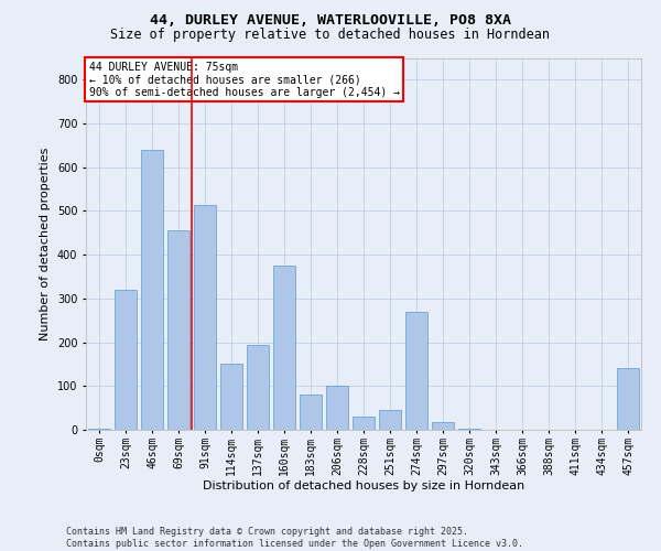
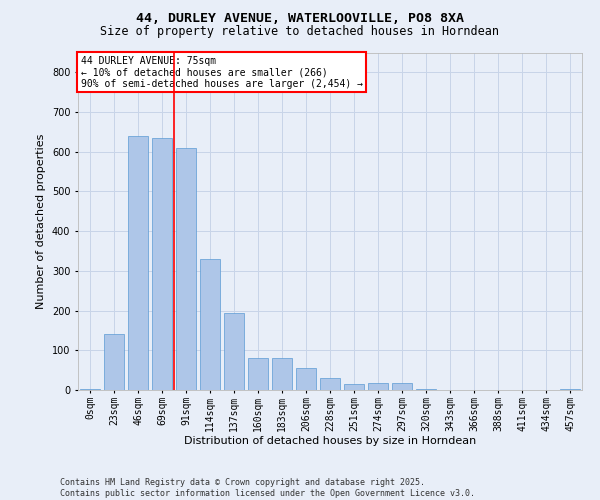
23sqm: 320 -> 140
69sqm: 455 -> 635
91sqm: 515 -> 610
114sqm: 150 -> 330
160sqm: 375 -> 80
206sqm: 100 -> 55
251sqm: 45 -> 15
274sqm: 270 -> 18
457sqm: 140 -> 3
